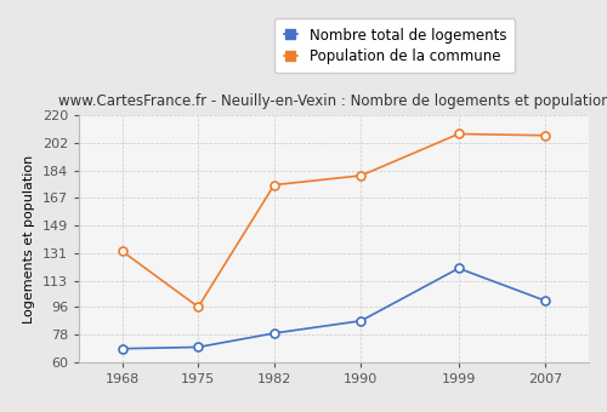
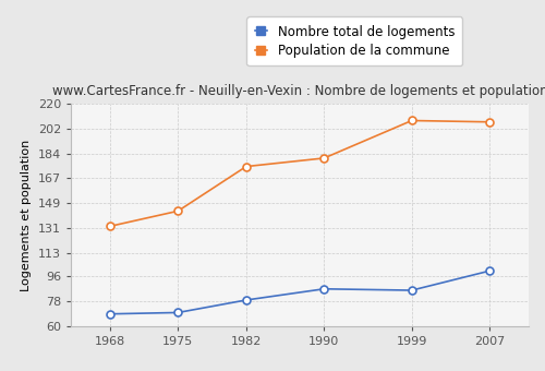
Population de la commune/1975: 96 -> 143
Nombre total de logements/1999: 121 -> 86
